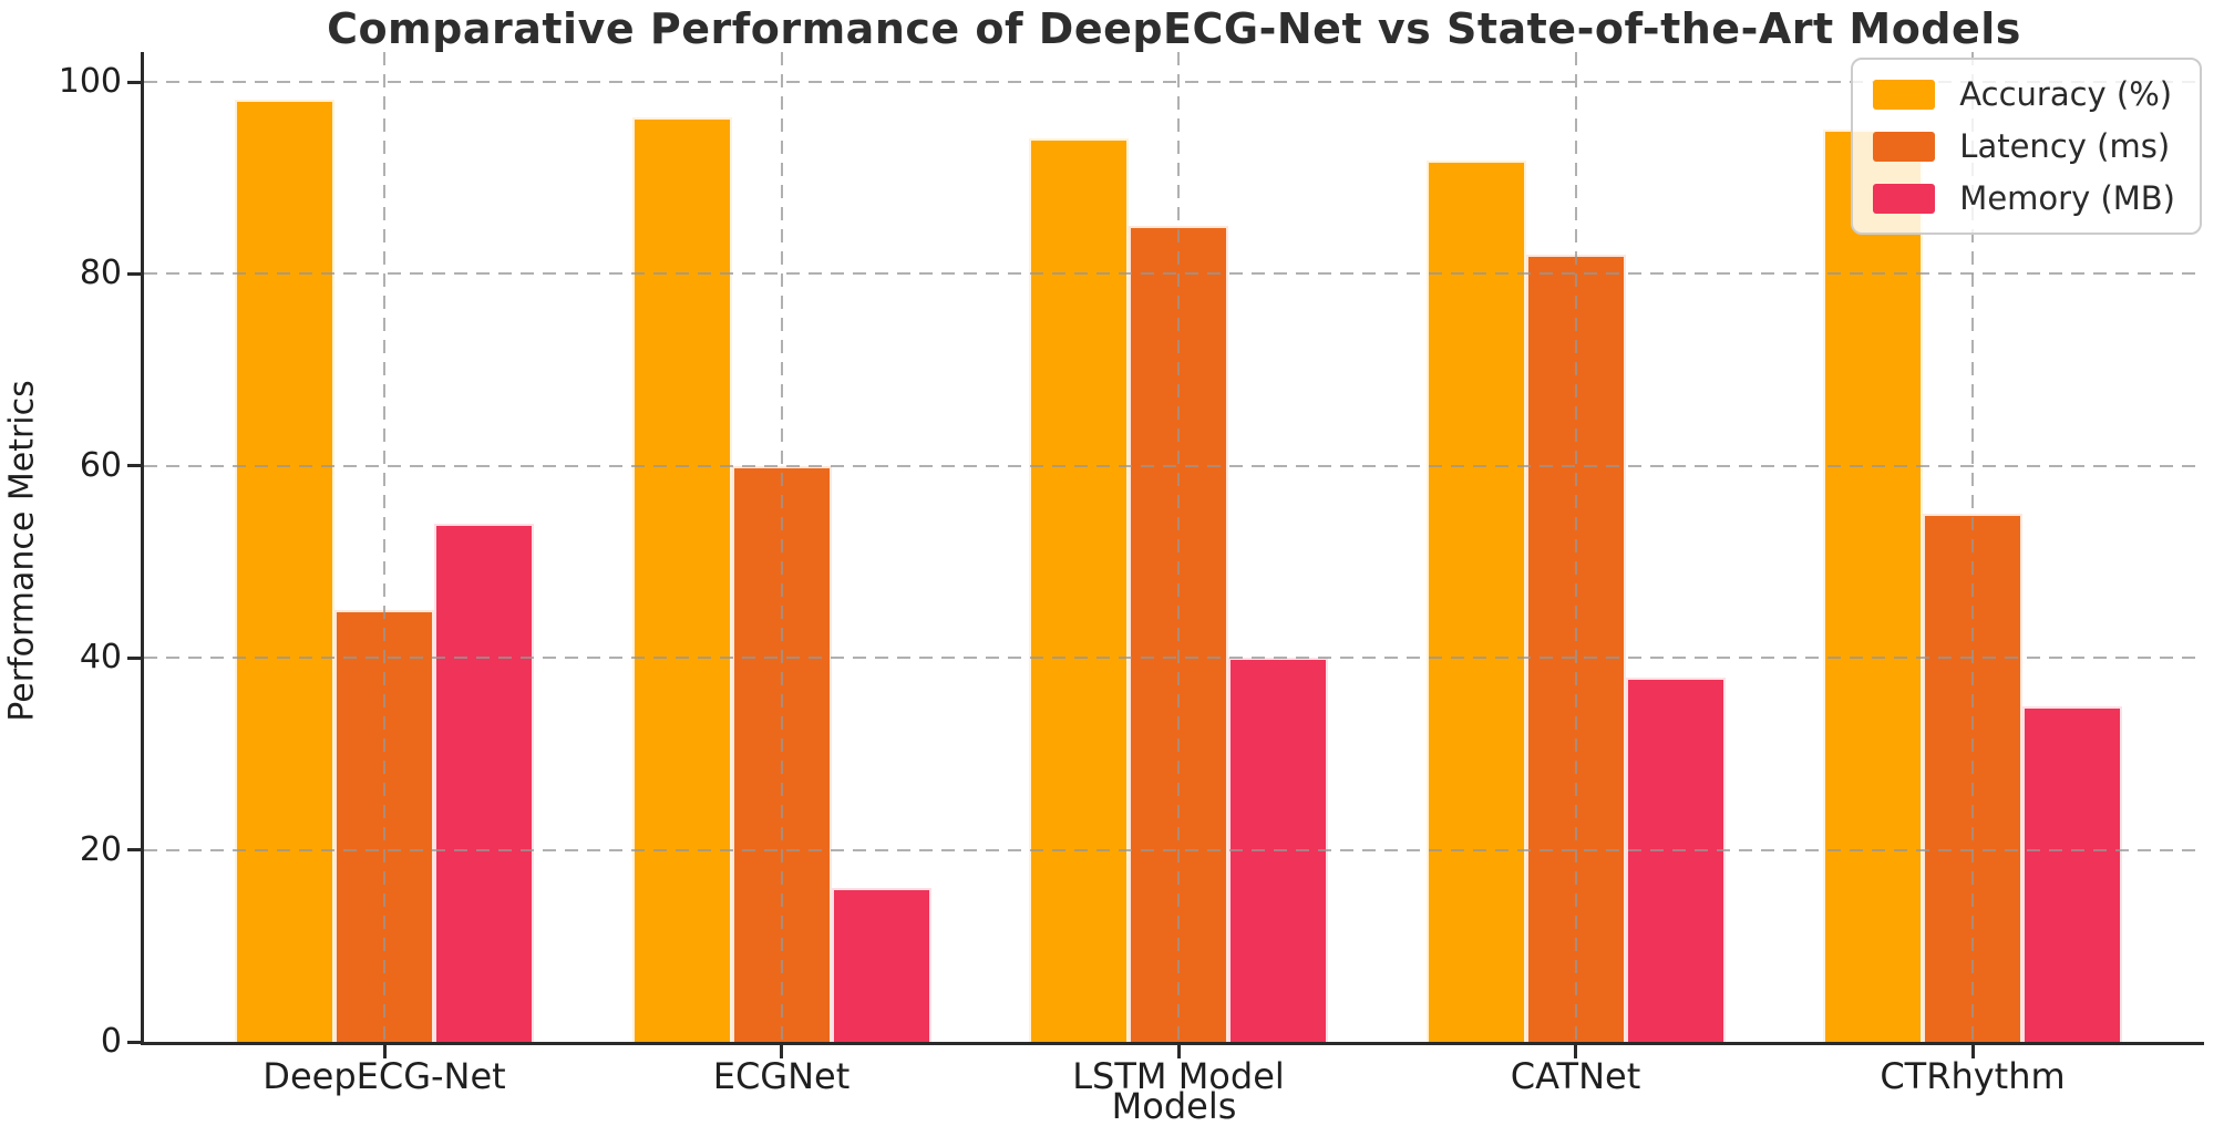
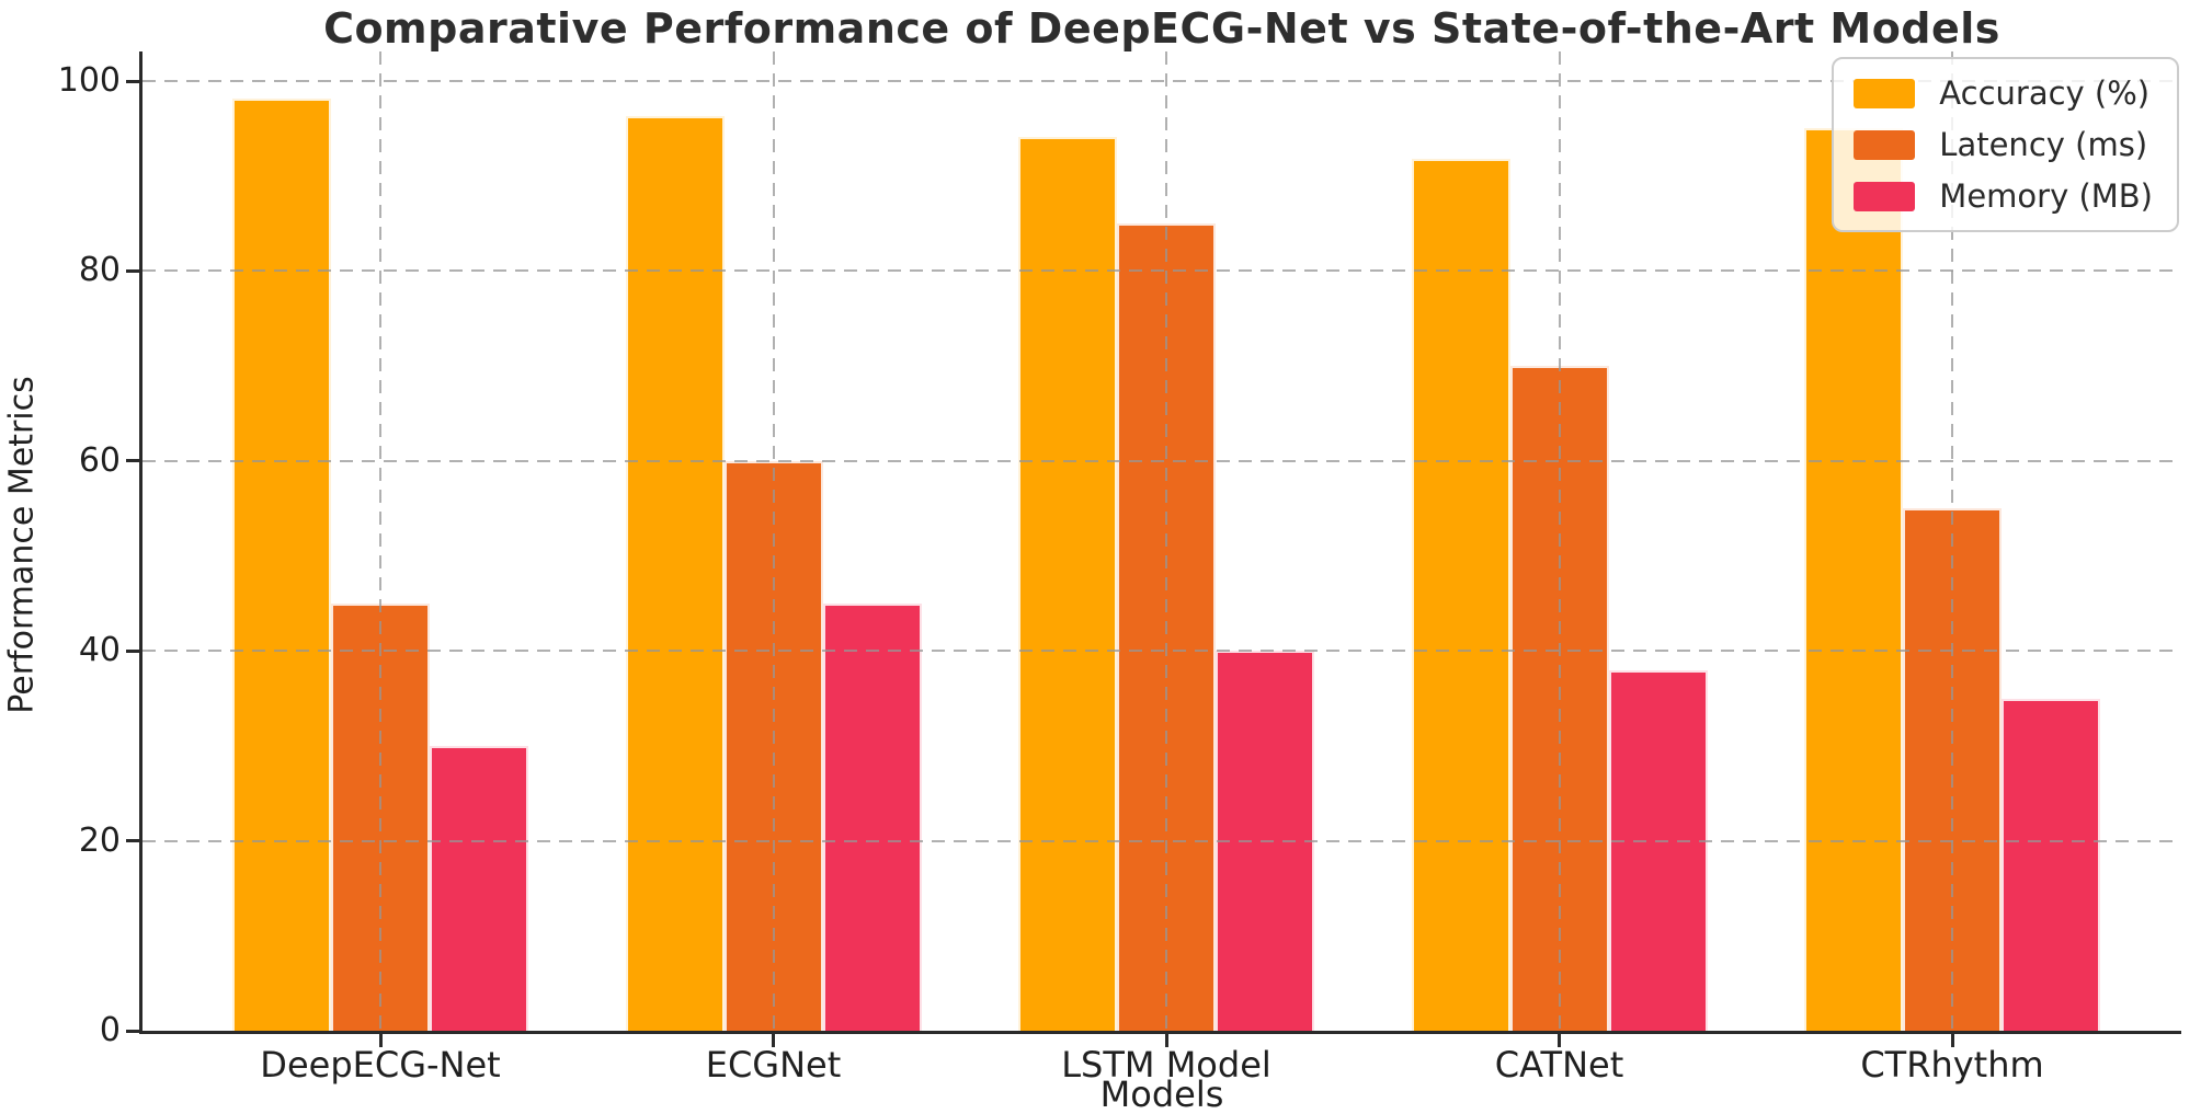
Memory (MB)/DeepECG-Net: 54 -> 30
Memory (MB)/ECGNet: 16 -> 45
Latency (ms)/CATNet: 82 -> 70
